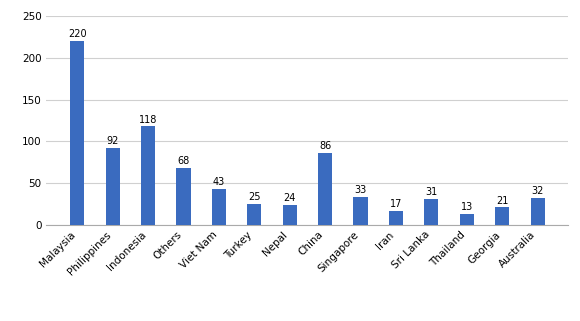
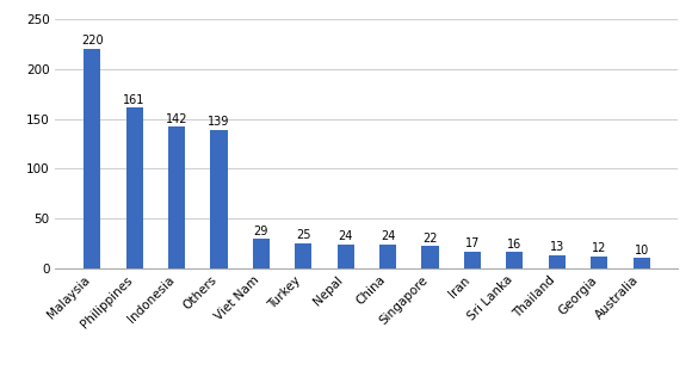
Philippines: 92 -> 161
Indonesia: 118 -> 142
Others: 68 -> 139
Viet Nam: 43 -> 29
China: 86 -> 24
Singapore: 33 -> 22
Sri Lanka: 31 -> 16
Georgia: 21 -> 12
Australia: 32 -> 10
